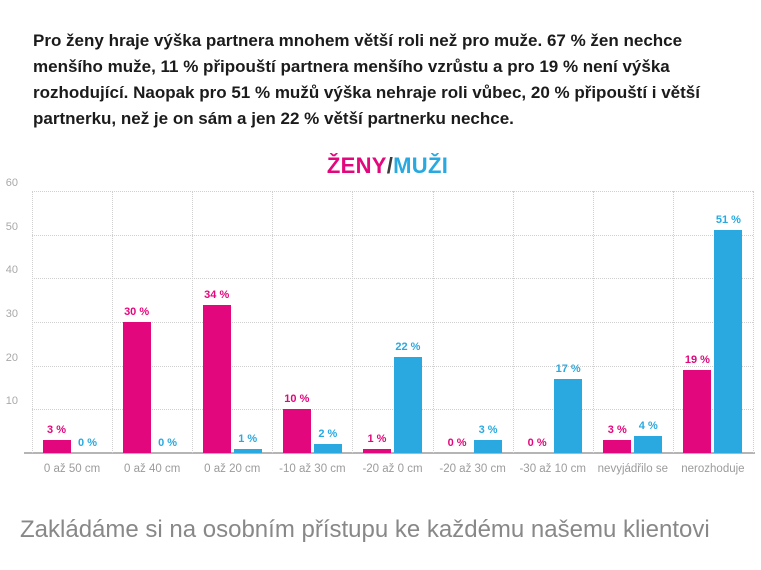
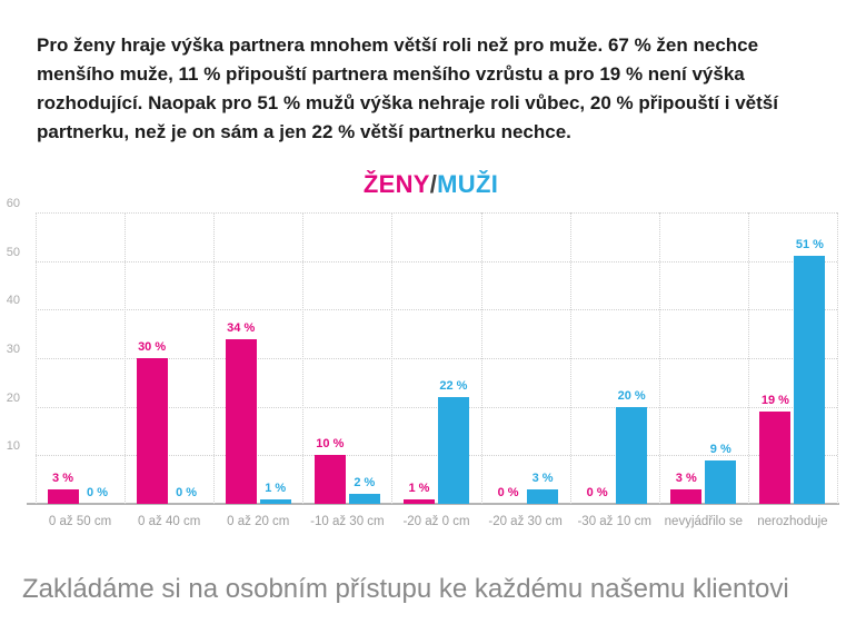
MUŽI/-30 až 10 cm: 17 -> 20
MUŽI/nevyjádřilo se: 4 -> 9
